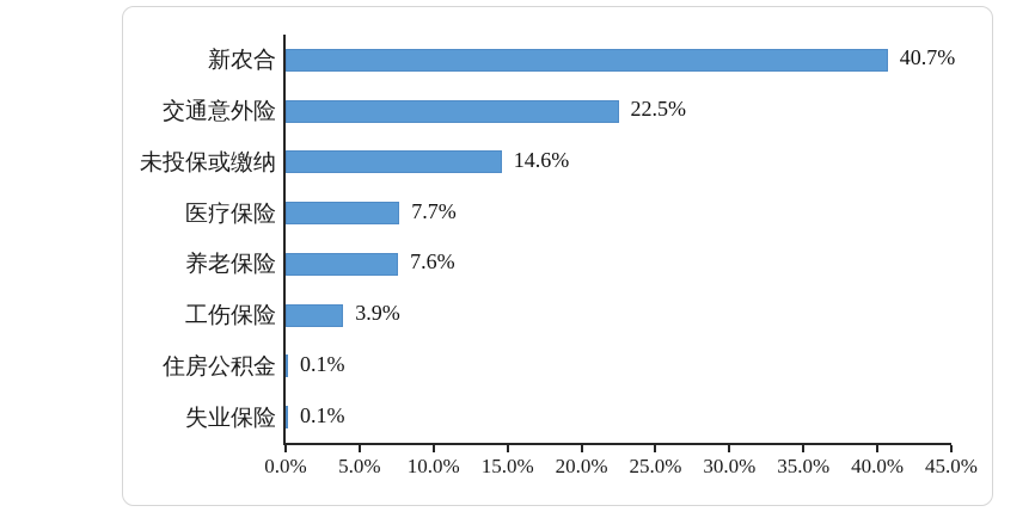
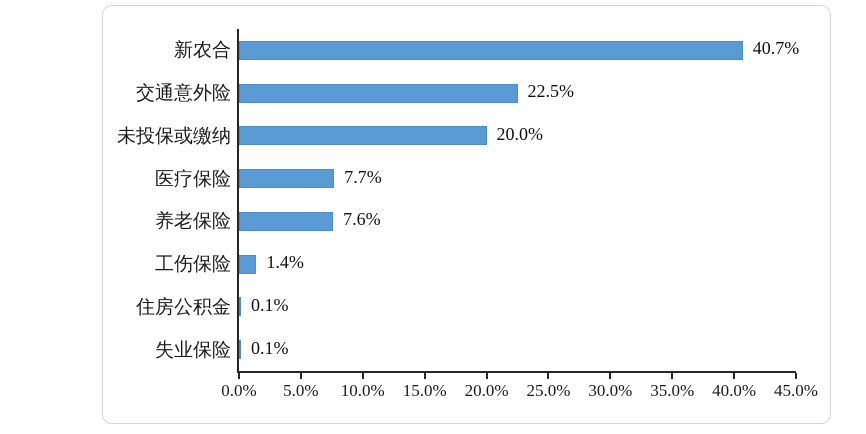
未投保或缴纳: 14.6% -> 20.0%
工伤保险: 3.9% -> 1.4%
